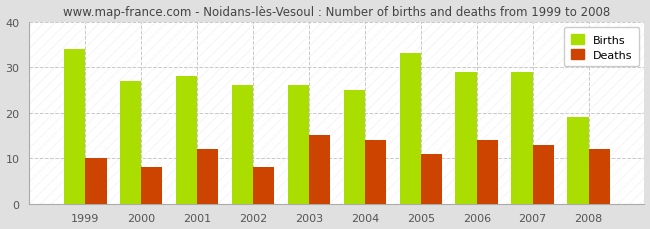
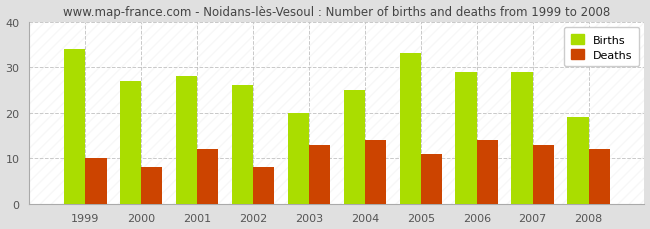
Births/2003: 26 -> 20
Deaths/2003: 15 -> 13
